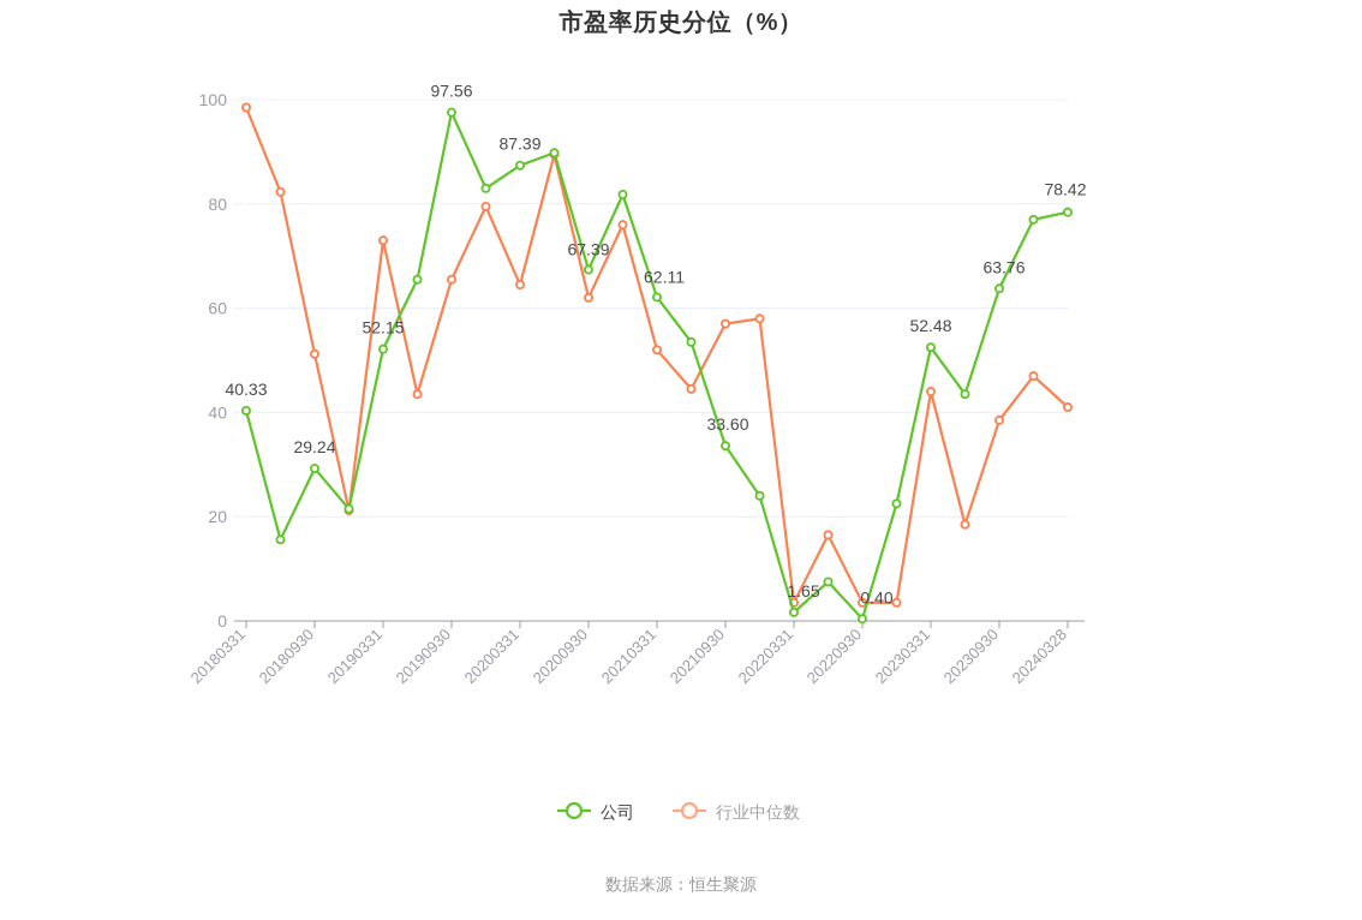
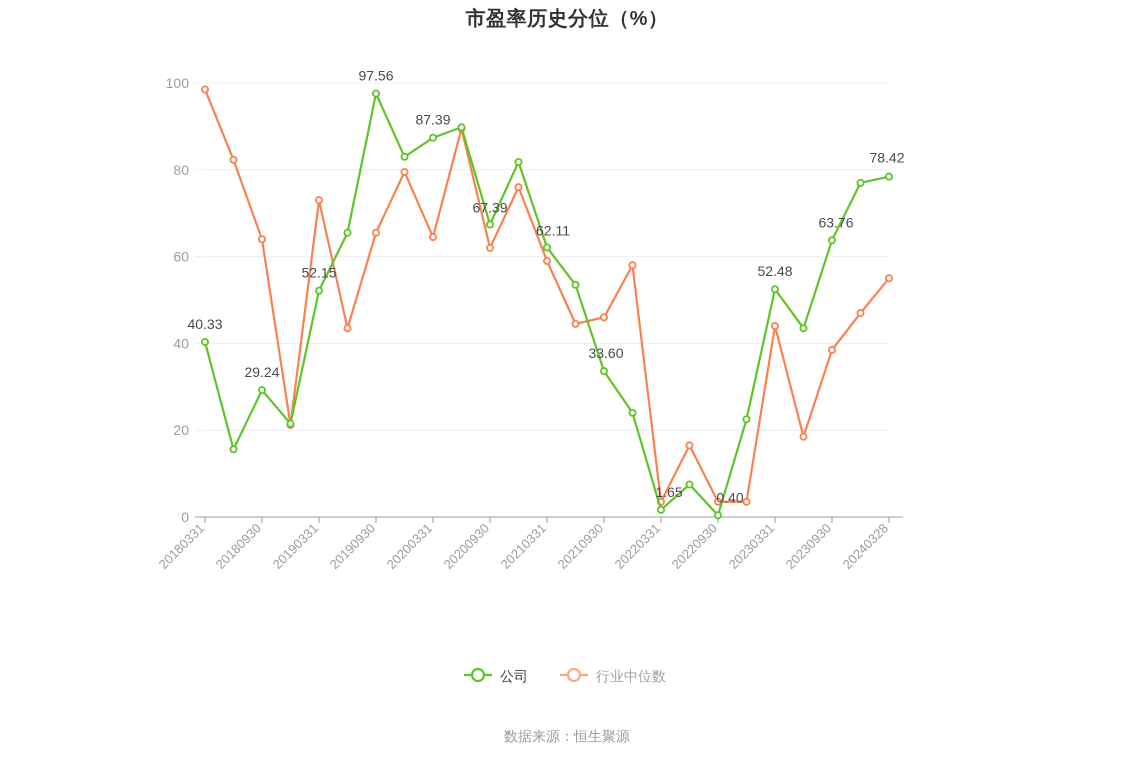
行业中位数/20180930: 51 -> 64
行业中位数/20210331: 52 -> 59
行业中位数/20210930: 57 -> 46
行业中位数/20240328: 41 -> 55
